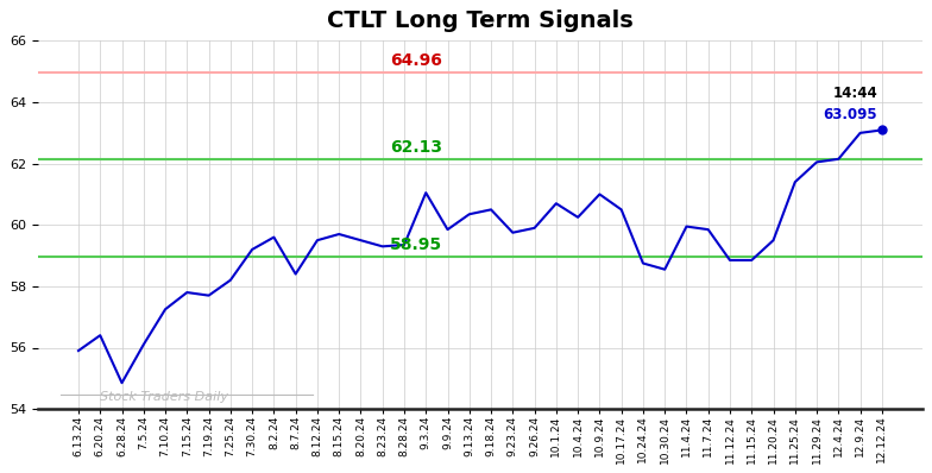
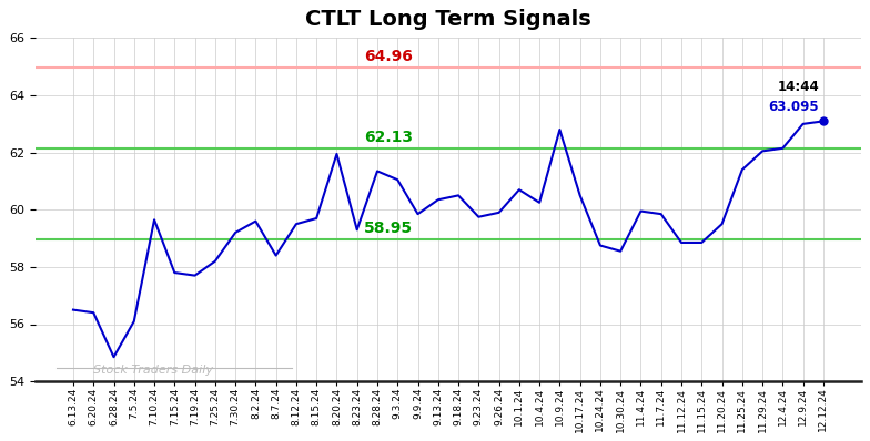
6.13.24: 55.90 -> 56.50
7.10.24: 57.25 -> 59.65
8.20.24: 59.50 -> 61.95
8.28.24: 59.35 -> 61.35
10.9.24: 61.00 -> 62.80
